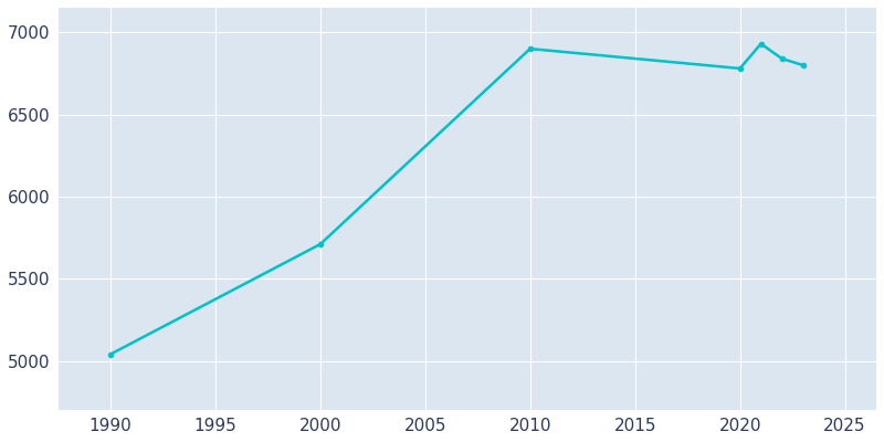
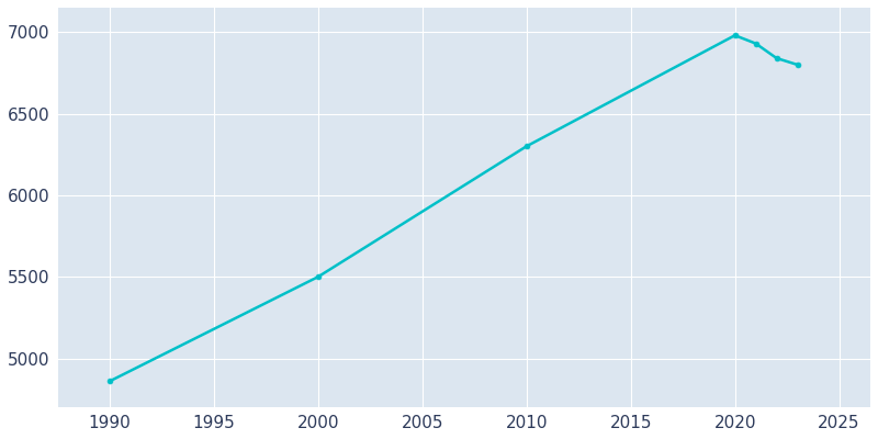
1990: 5040 -> 4860
2000: 5710 -> 5500
2010: 6900 -> 6300
2020: 6780 -> 6980
